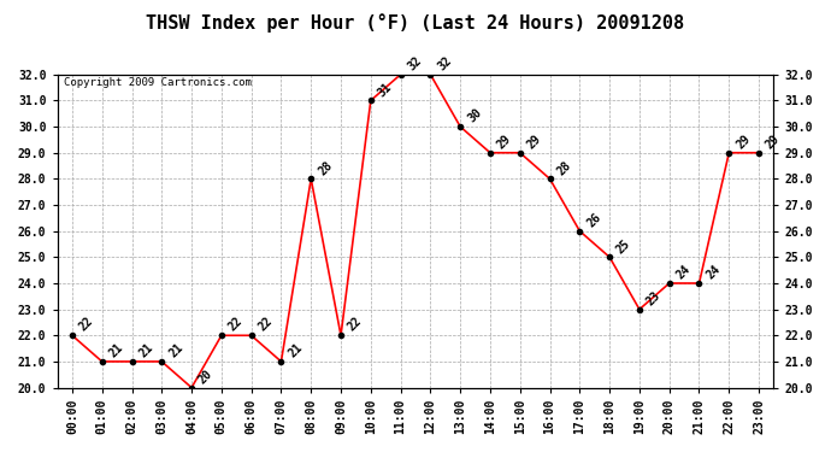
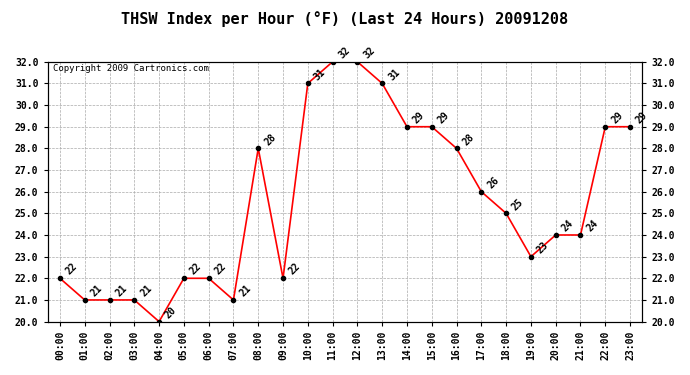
13:00: 30 -> 31
